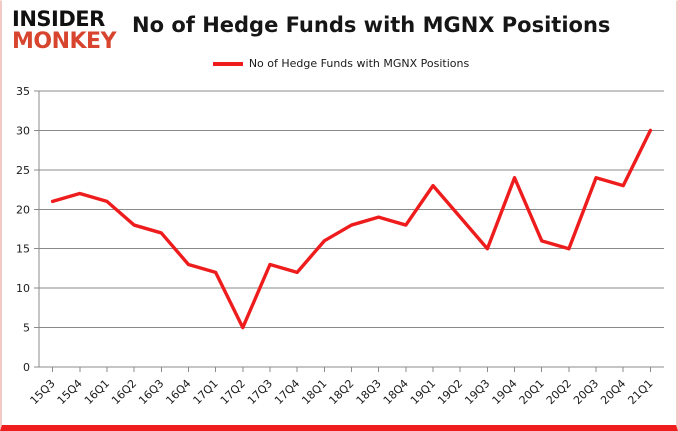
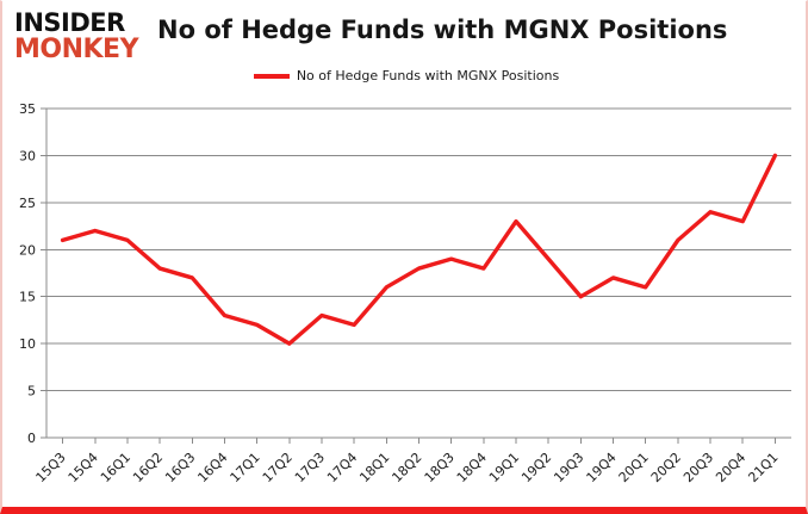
17Q2: 5 -> 10
19Q4: 24 -> 17
20Q2: 15 -> 21
